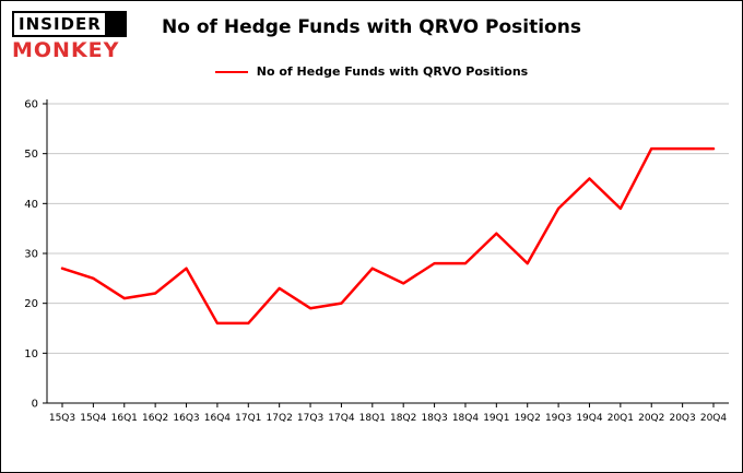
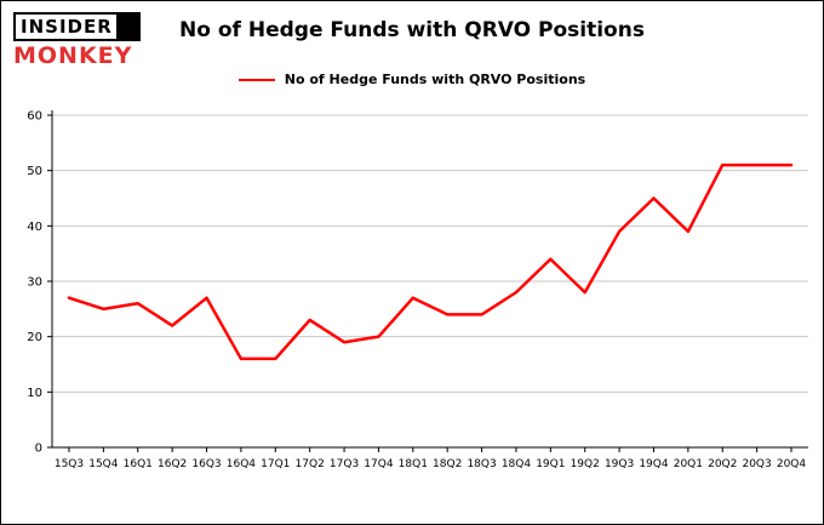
16Q1: 21 -> 26
18Q3: 28 -> 24
